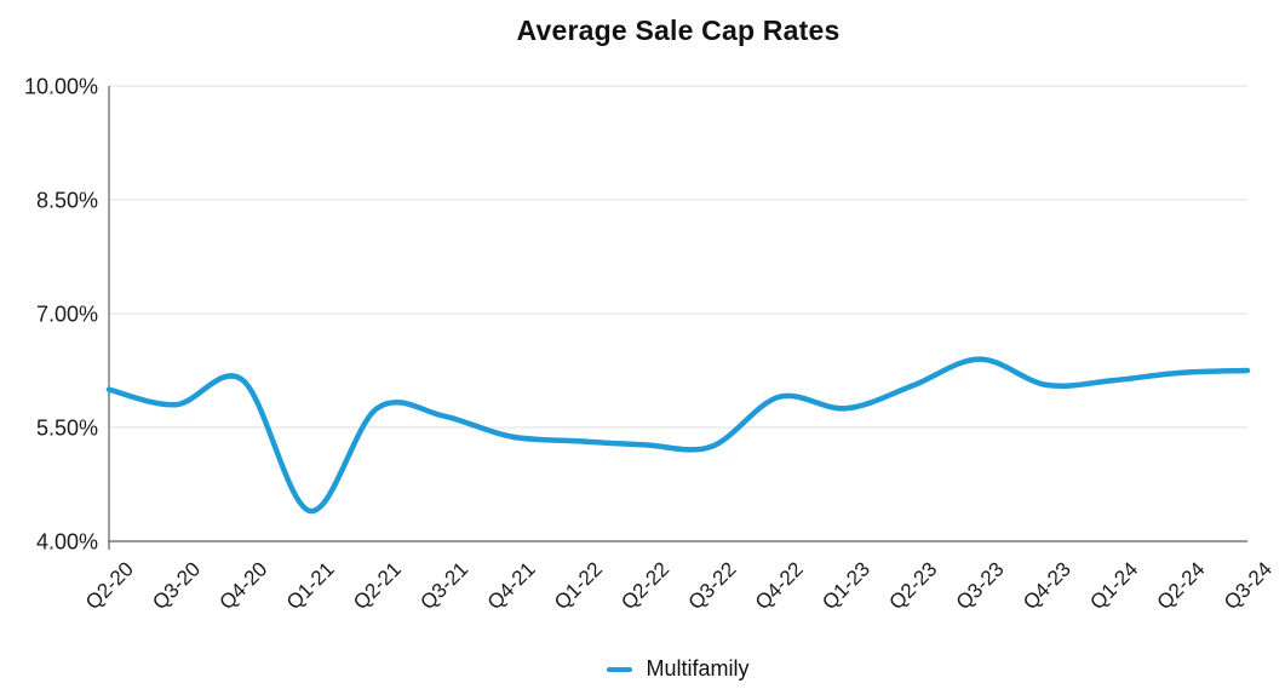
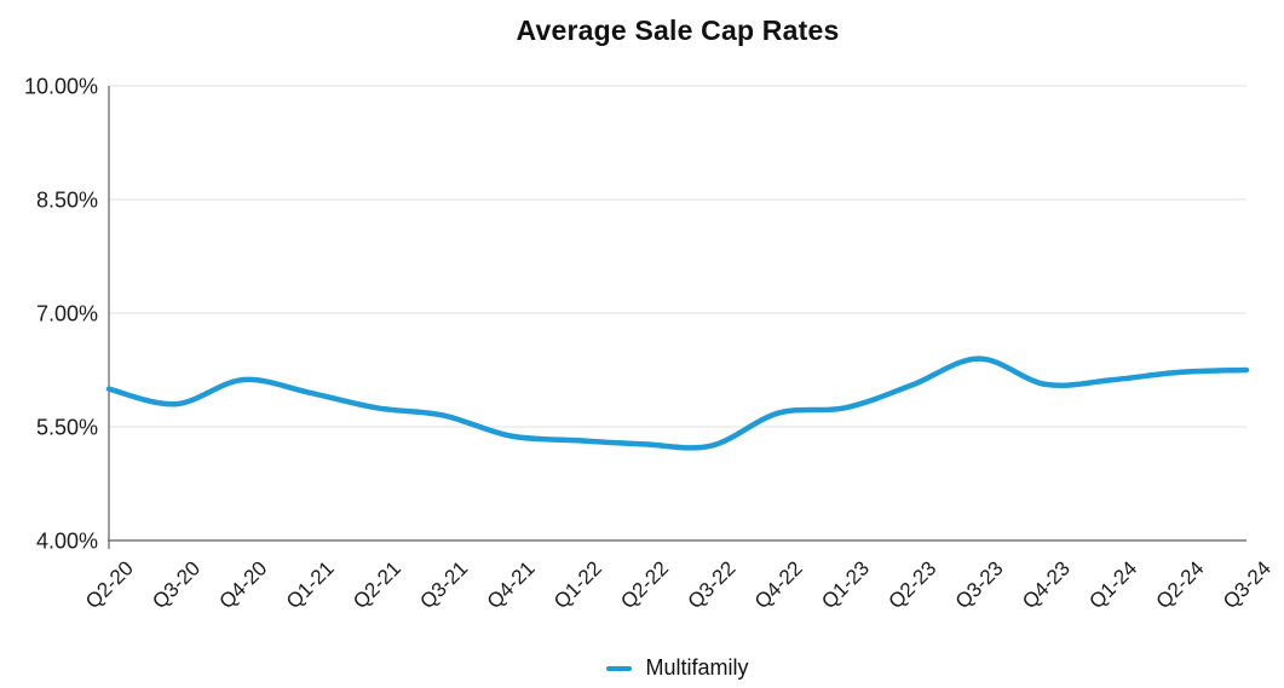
Q1-21: 4.4% -> 6.0%
Q4-22: 5.9% -> 5.7%
